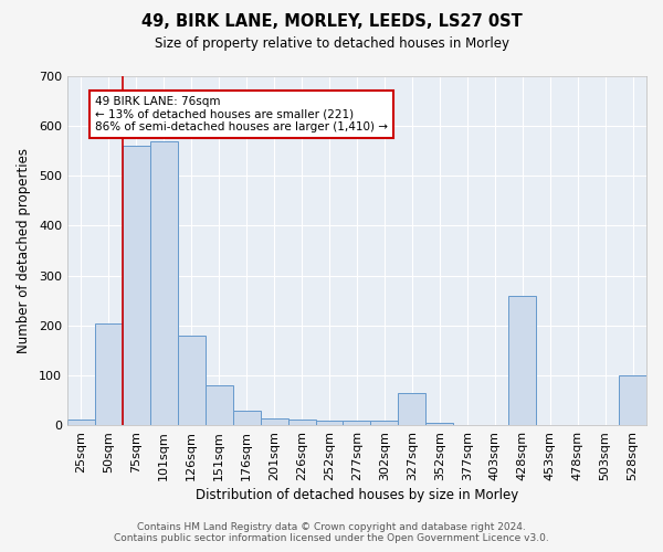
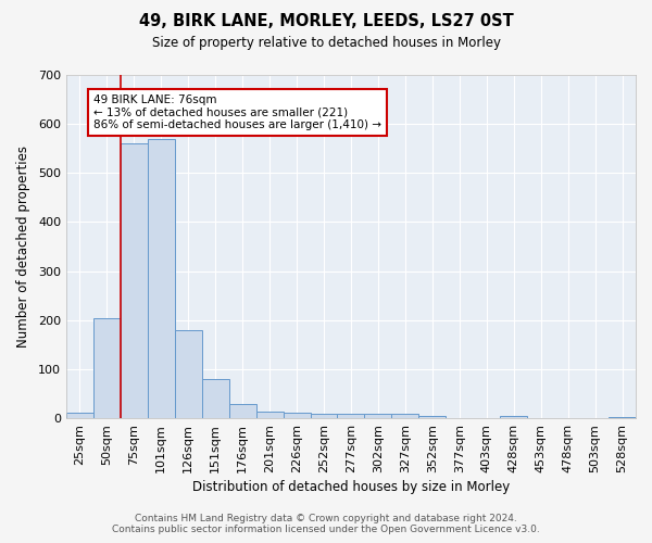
327sqm: 65 -> 8
428sqm: 260 -> 5
528sqm: 100 -> 3
